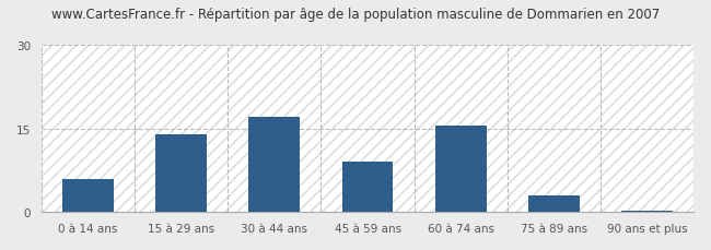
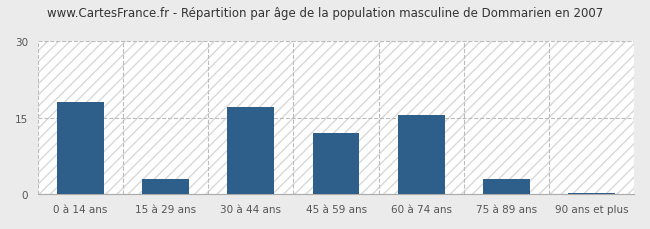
0 à 14 ans: 6.0 -> 18.0
15 à 29 ans: 14.0 -> 3.0
45 à 59 ans: 9.0 -> 12.0
